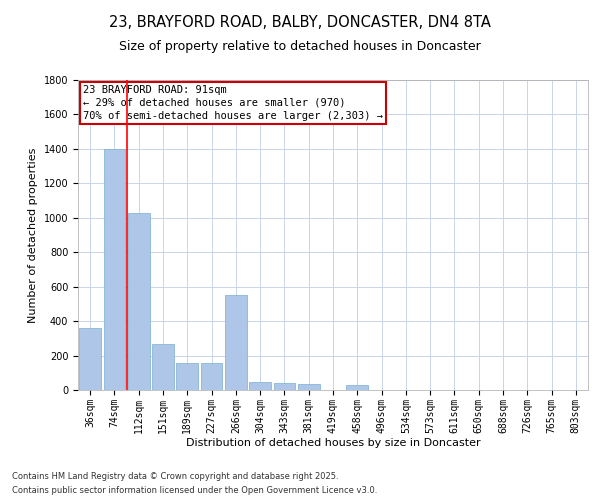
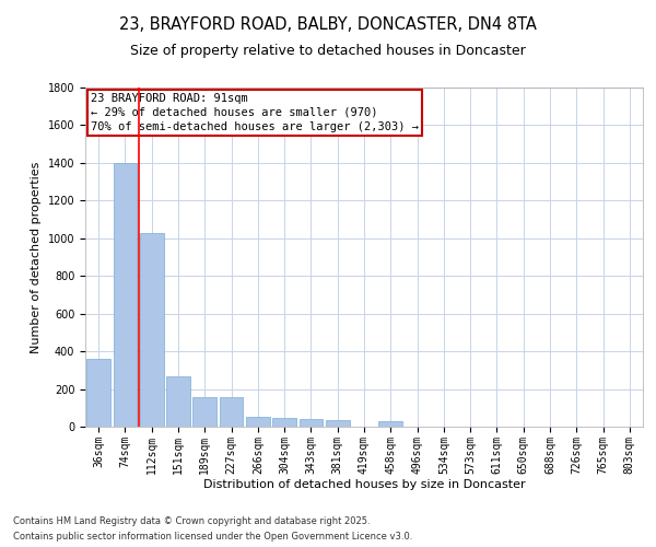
266sqm: 550 -> 60
